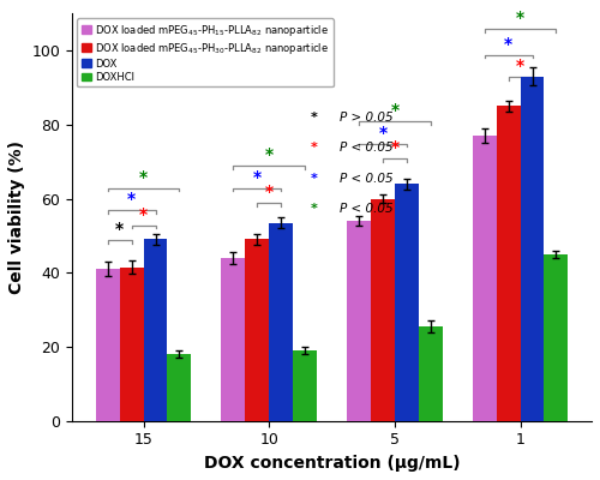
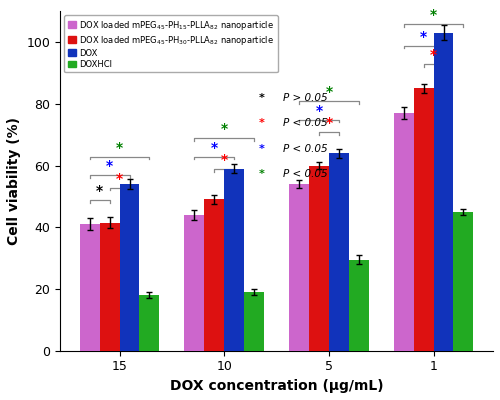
DOX/15: 49.0 -> 54.0
DOX/10: 53.5 -> 59.0
DOXHCl/5: 25.5 -> 29.5
DOX/1: 93.0 -> 103.0
